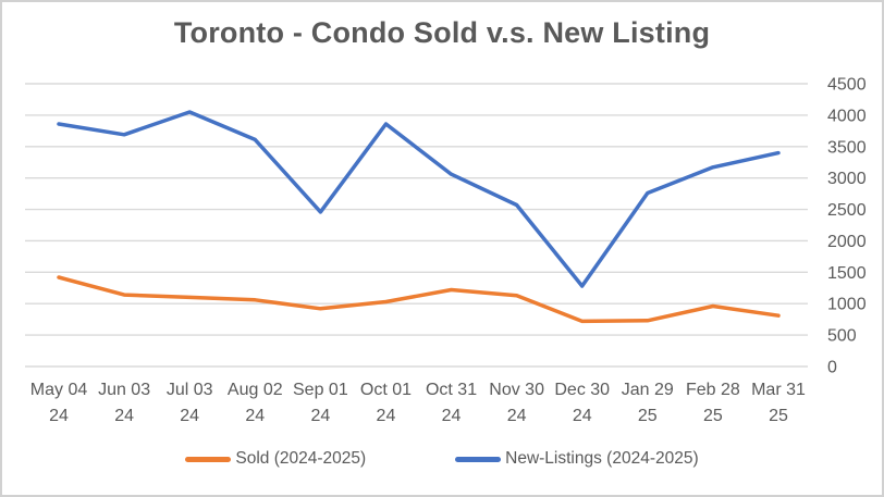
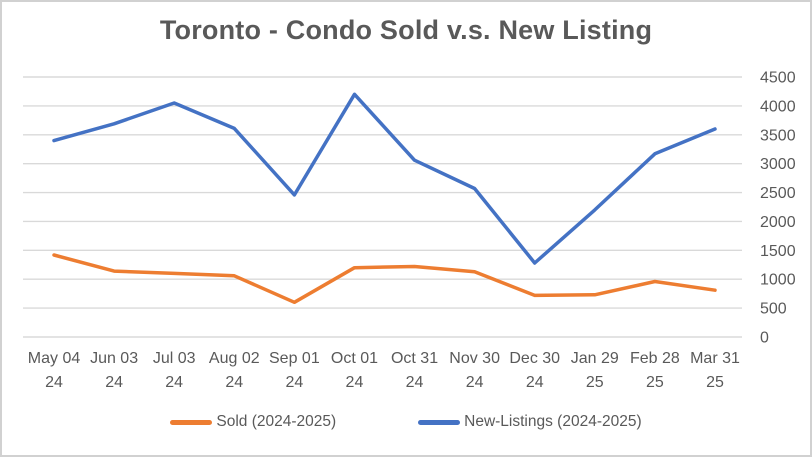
New-Listings (2024-2025)/May 04 24: 3900 -> 3400
Sold (2024-2025)/Sep 01 24: 900 -> 600
Sold (2024-2025)/Oct 01 24: 1000 -> 1200
New-Listings (2024-2025)/Oct 01 24: 3900 -> 4200
New-Listings (2024-2025)/Jan 29 25: 2800 -> 2200
New-Listings (2024-2025)/Mar 31 25: 3400 -> 3600
